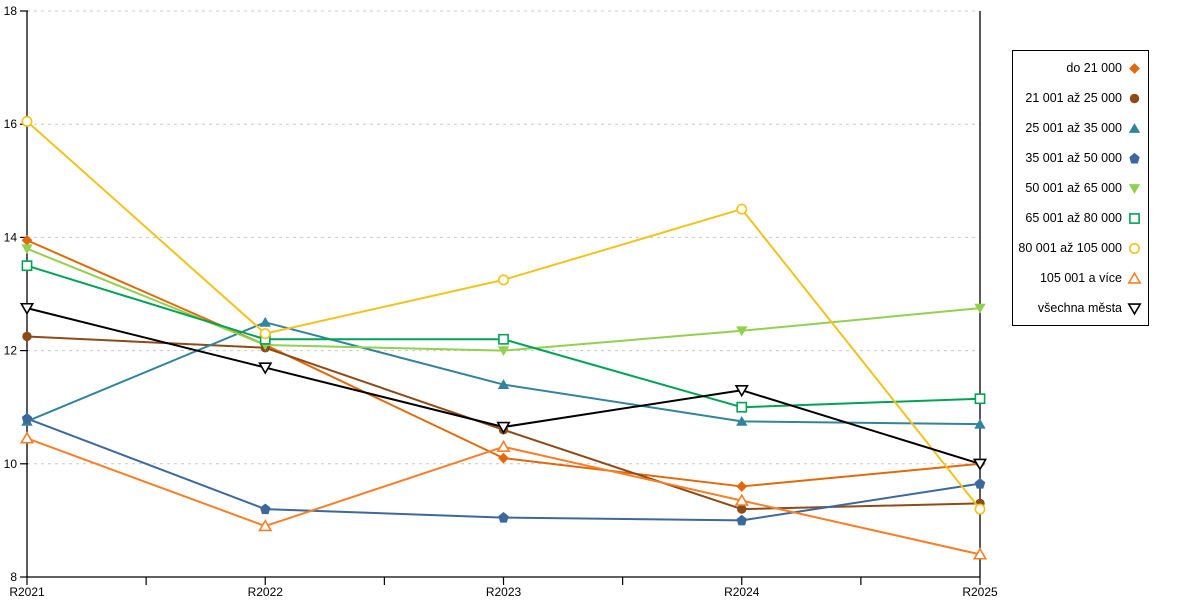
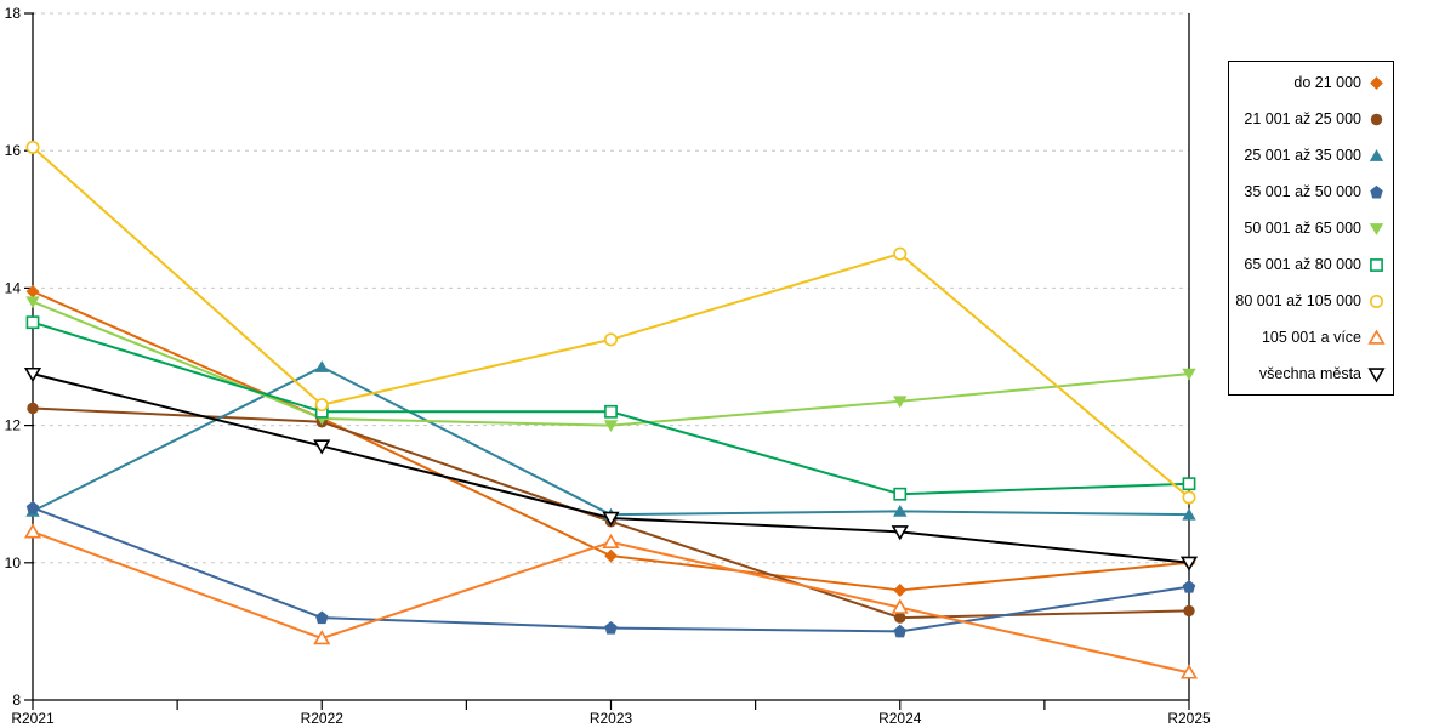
25 001 až 35 000/R2022: 12.5 -> 12.8
25 001 až 35 000/R2023: 11.4 -> 10.7
všechna města/R2024: 11.3 -> 10.4
80 001 až 105 000/R2025: 9.2 -> 10.9
